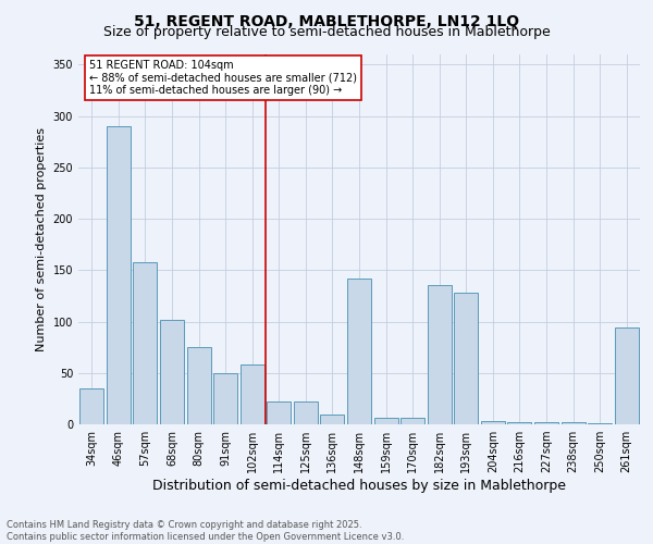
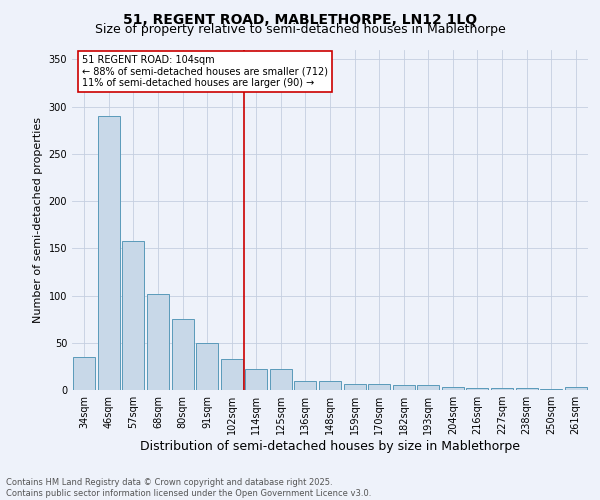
102sqm: 58 -> 33
148sqm: 142 -> 10
182sqm: 136 -> 5
193sqm: 128 -> 5
261sqm: 94 -> 3
